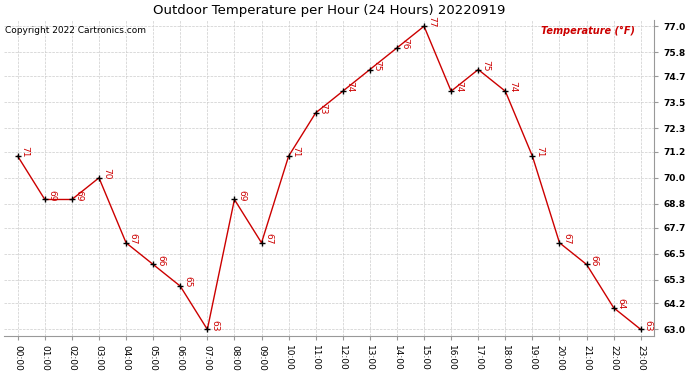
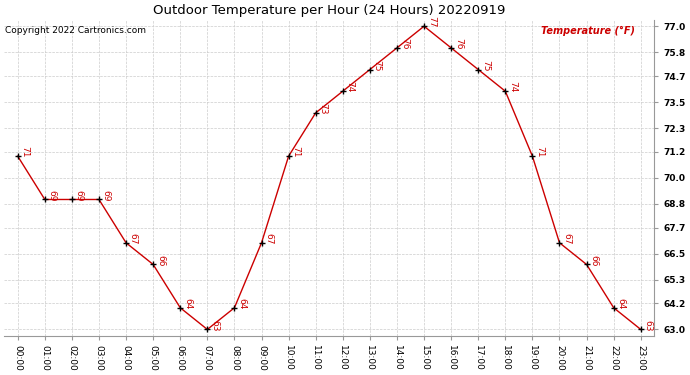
03:00: 70 -> 69
06:00: 65 -> 64
08:00: 69 -> 64
16:00: 74 -> 76
